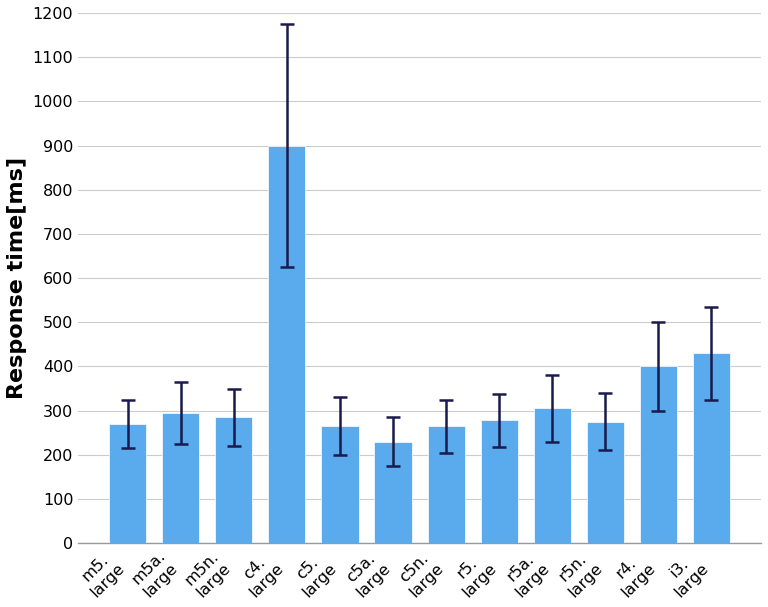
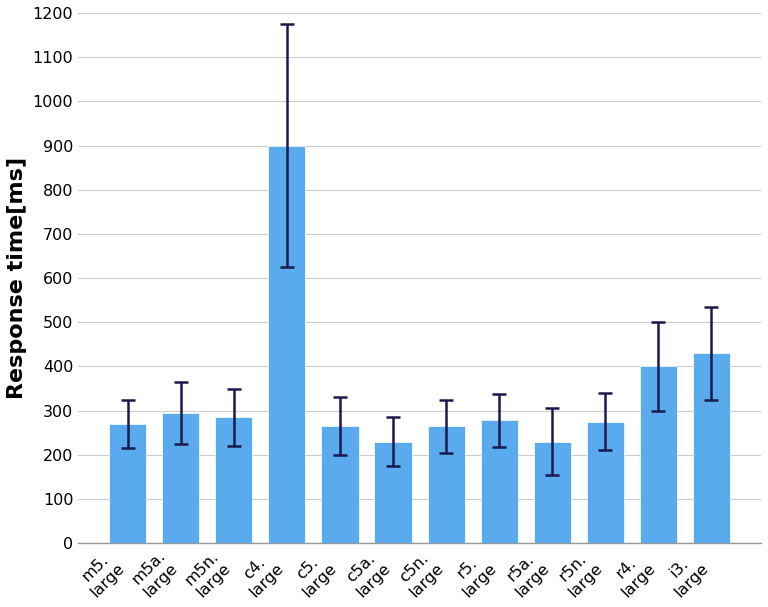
r5a. large: 305 -> 230
